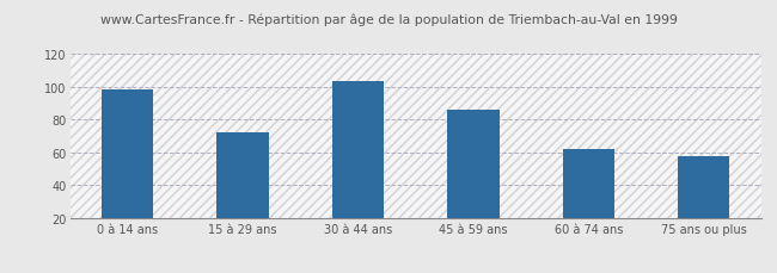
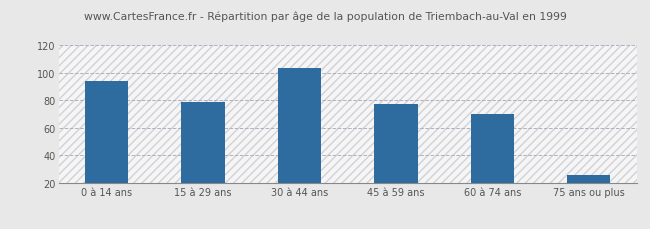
0 à 14 ans: 98 -> 94
15 à 29 ans: 72 -> 79
45 à 59 ans: 86 -> 77
60 à 74 ans: 62 -> 70
75 ans ou plus: 58 -> 26
